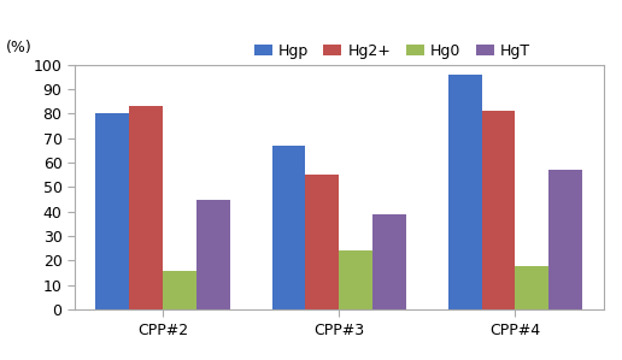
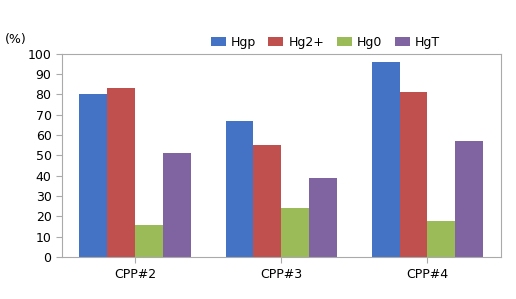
HgT/CPP#2: 45 -> 51
